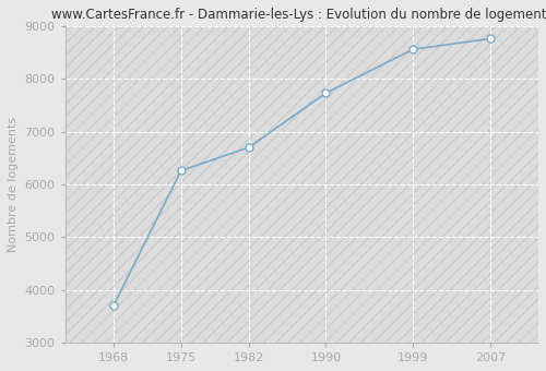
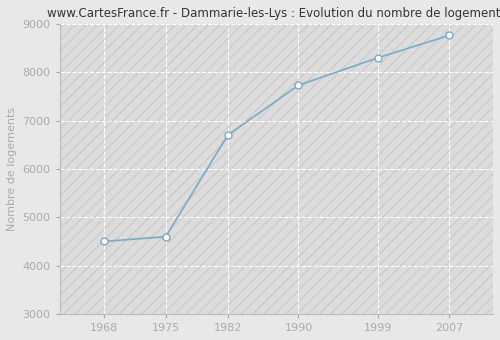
1968: 3700 -> 4500
1975: 6260 -> 4600
1999: 8560 -> 8300
